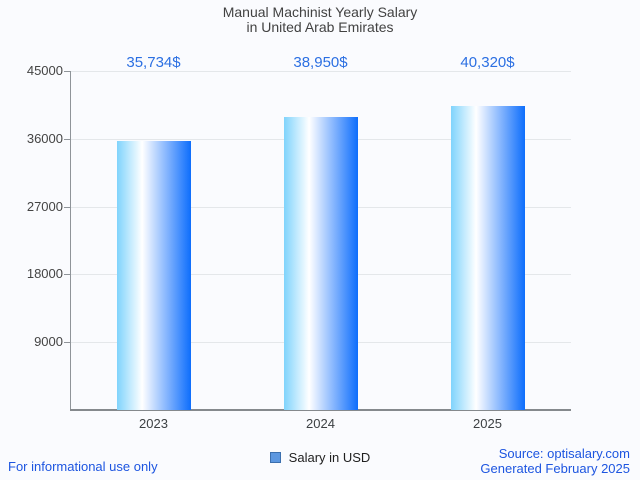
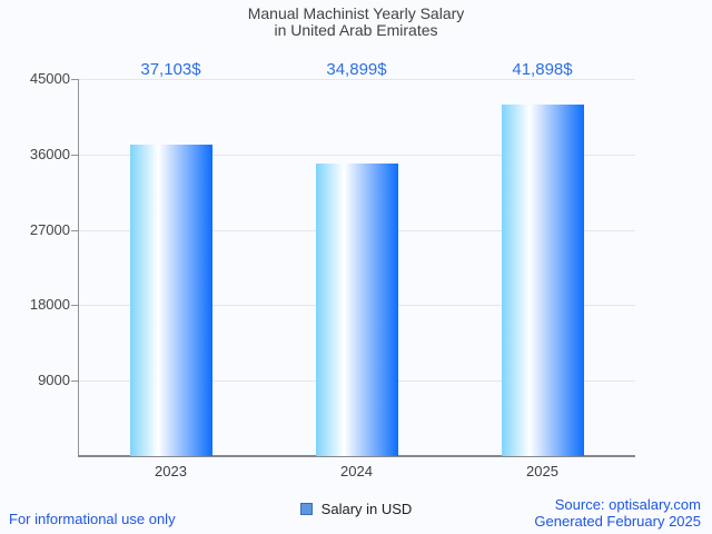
2023: 35,734 -> 37,103
2024: 38,950 -> 34,899
2025: 40,320 -> 41,898
